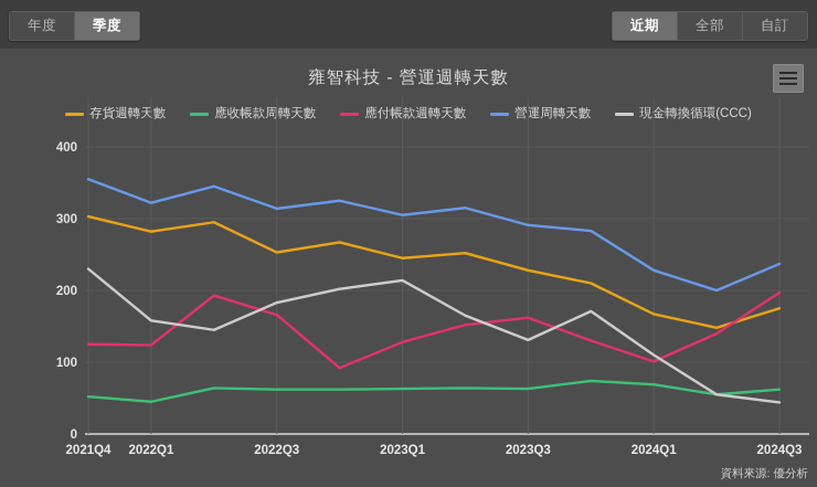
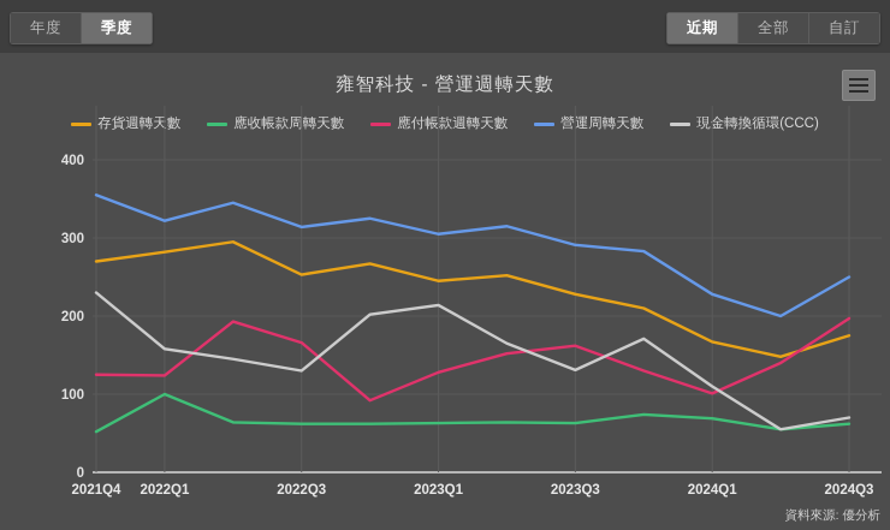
存貨週轉天數/2021Q4: 300 -> 270
應收帳款周轉天數/2022Q1: 40 -> 100
現金轉換循環(CCC)/2022Q3: 180 -> 130
營運周轉天數/2024Q3: 240 -> 250
現金轉換循環(CCC)/2024Q3: 40 -> 70
